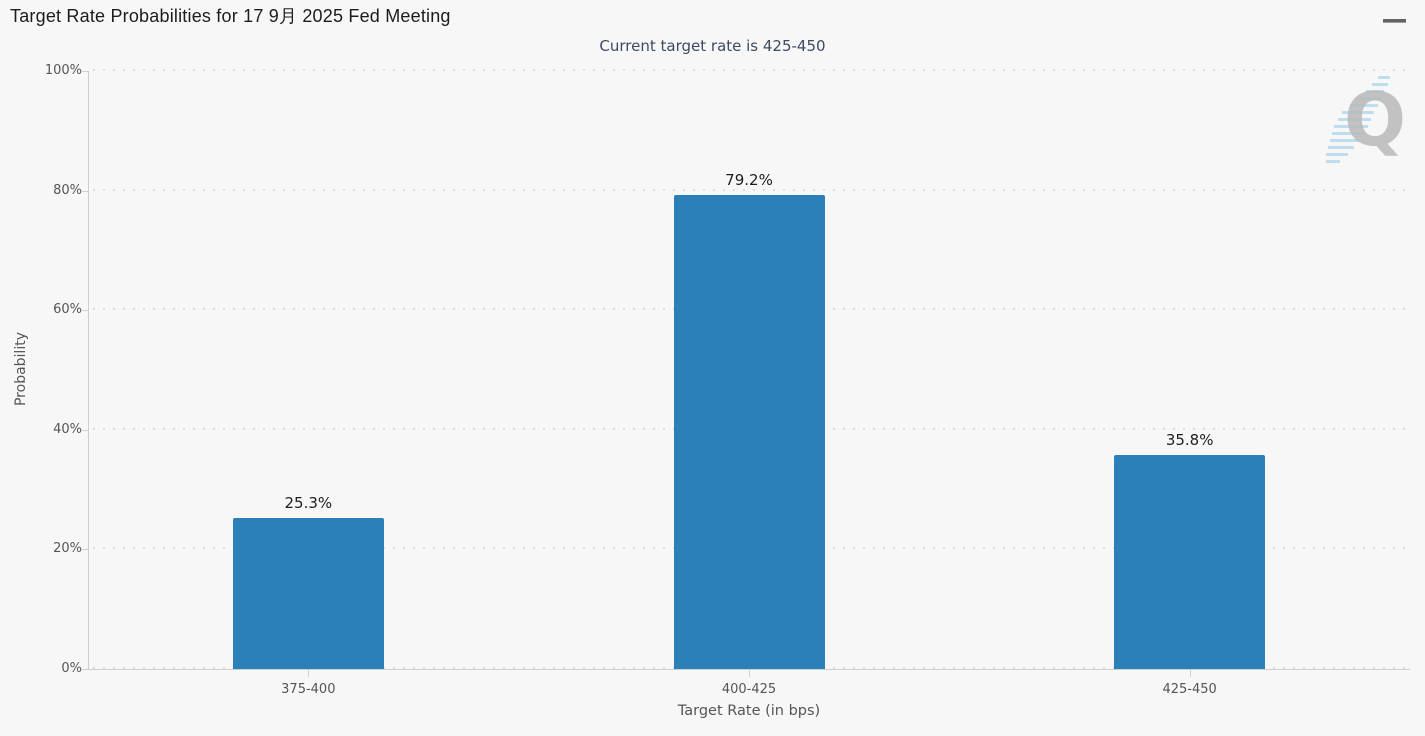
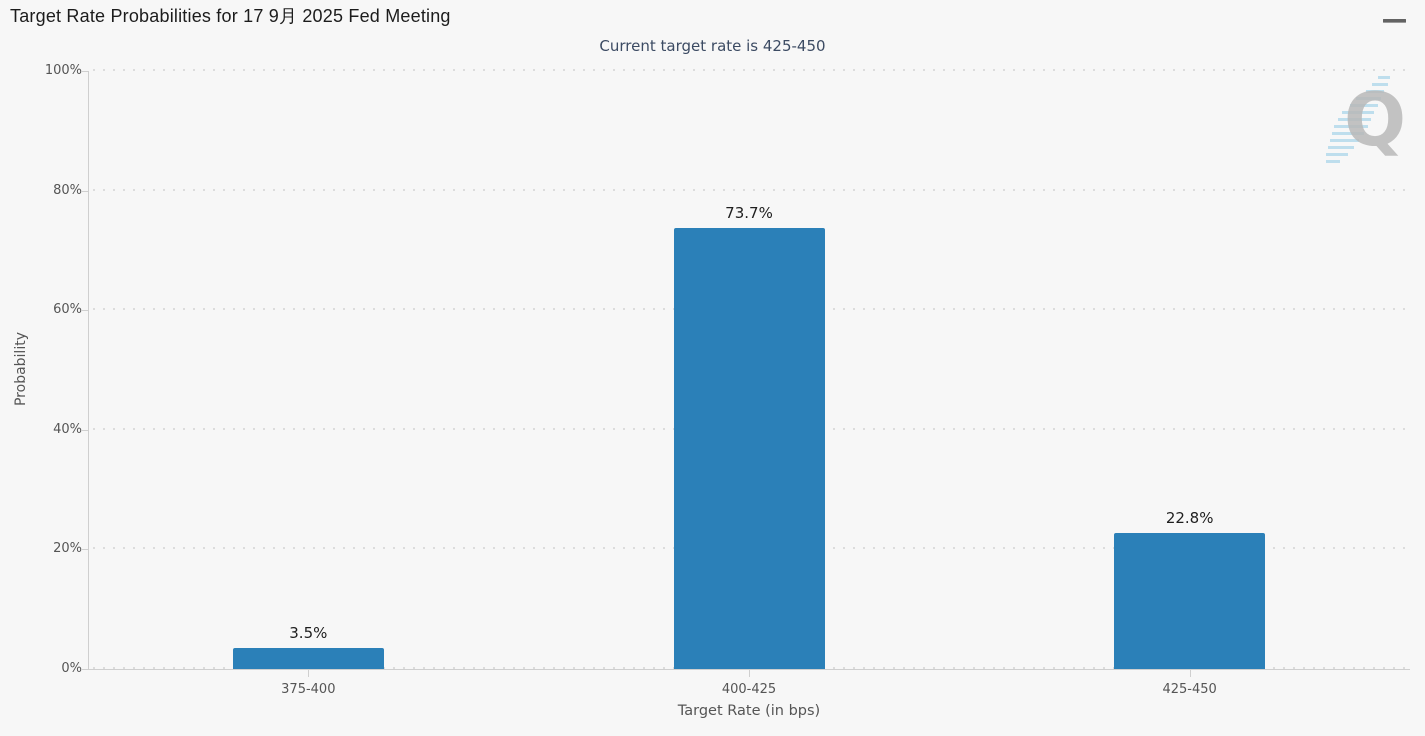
375-400: 25.3% -> 3.5%
400-425: 79.2% -> 73.7%
425-450: 35.8% -> 22.8%
